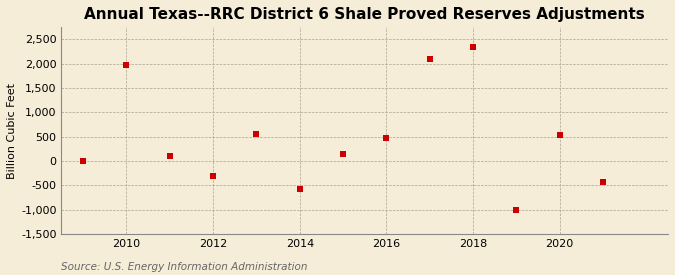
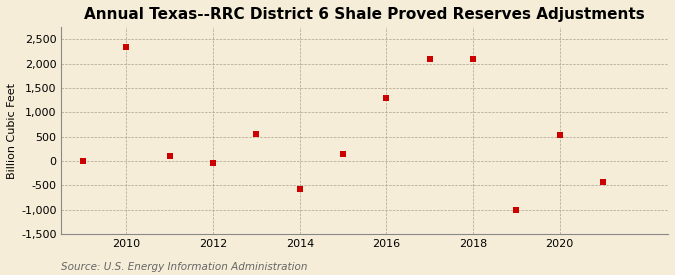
2010: 1,980 -> 2,350
2012: -300 -> -50
2016: 470 -> 1,300
2018: 2,350 -> 2,100
